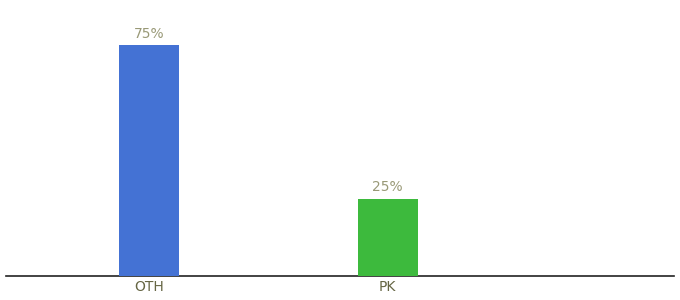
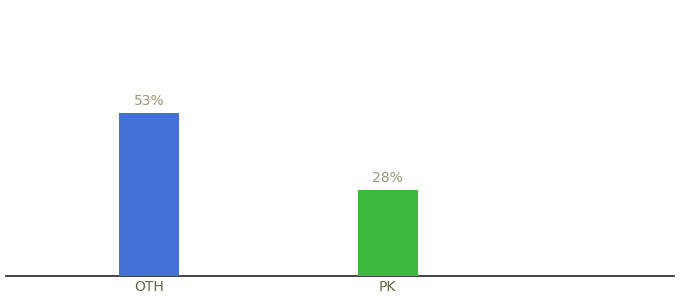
OTH: 75% -> 53%
PK: 25% -> 28%
